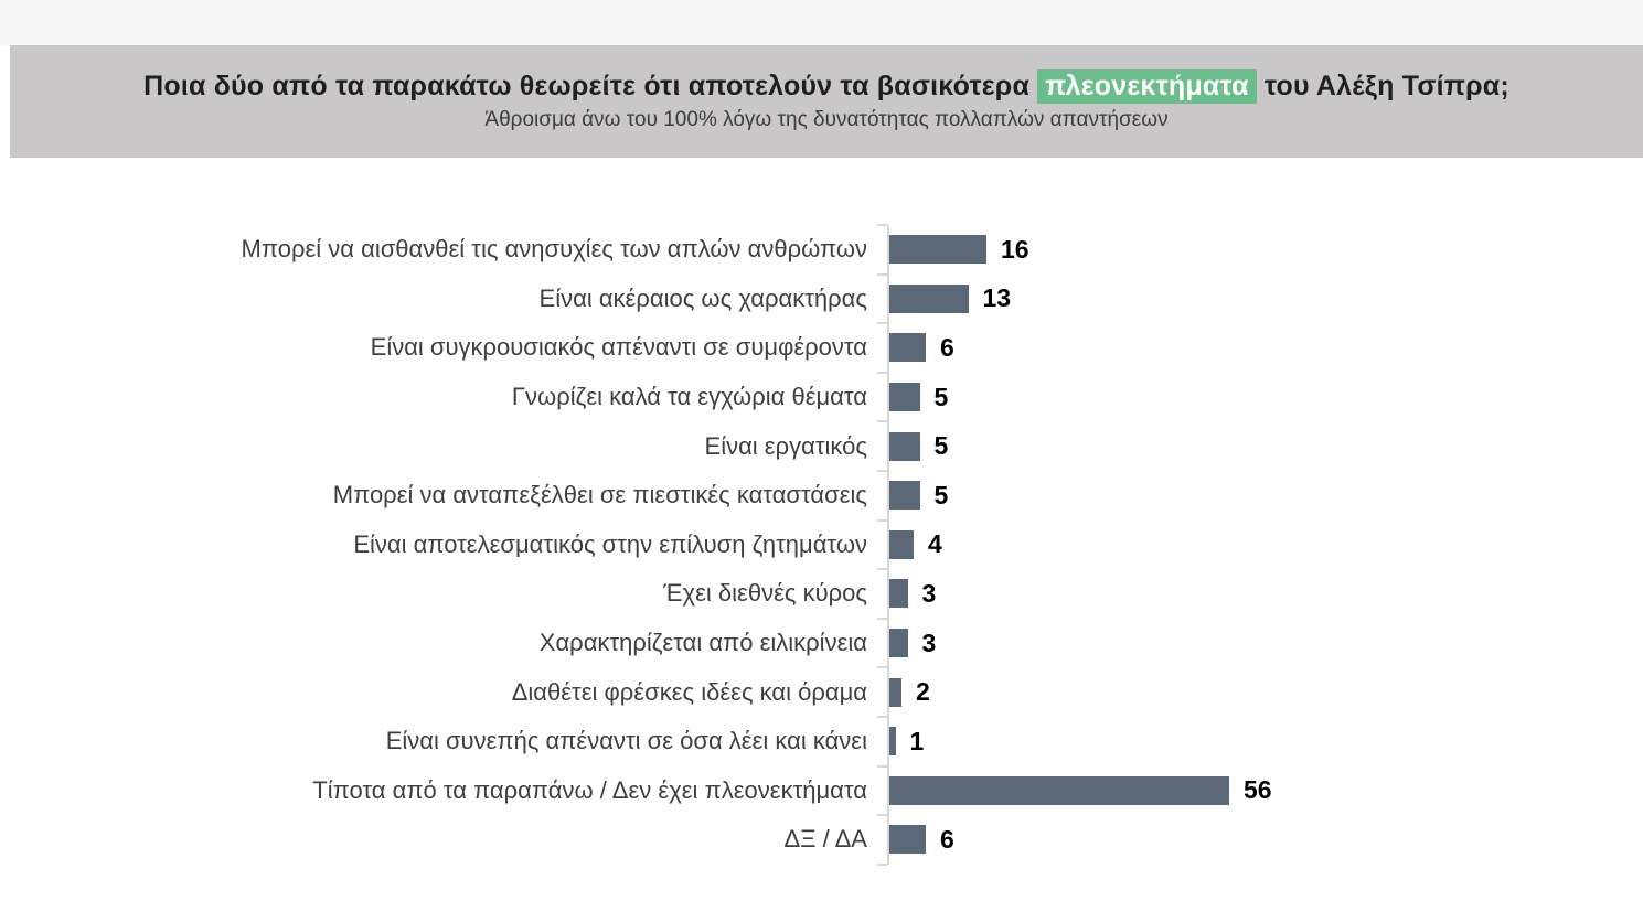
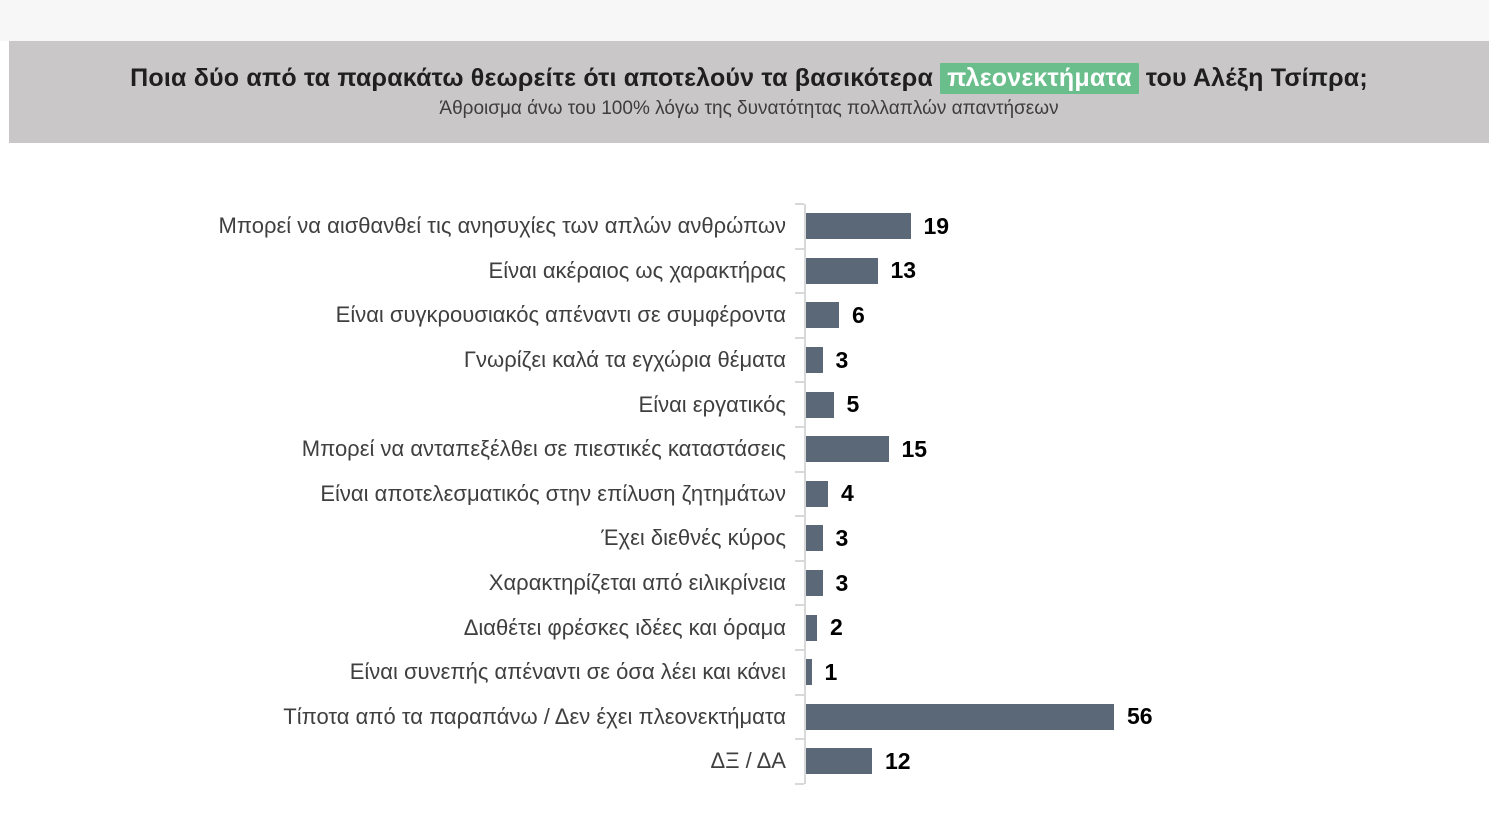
Μπορεί να αισθανθεί τις ανησυχίες των απλών ανθρώπων: 16 -> 19
Γνωρίζει καλά τα εγχώρια θέματα: 5 -> 3
Μπορεί να ανταπεξέλθει σε πιεστικές καταστάσεις: 5 -> 15
ΔΞ / ΔΑ: 6 -> 12
